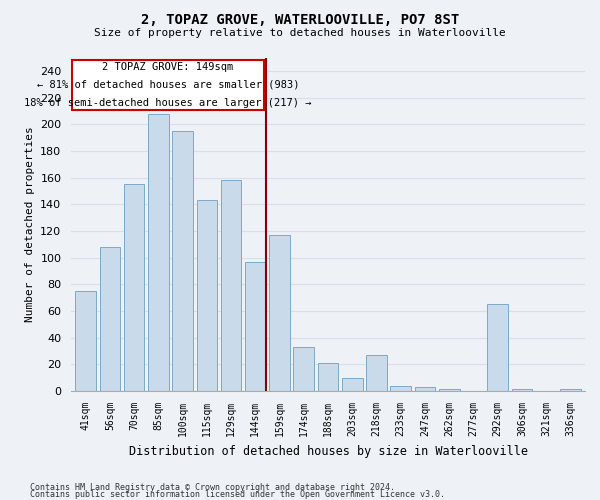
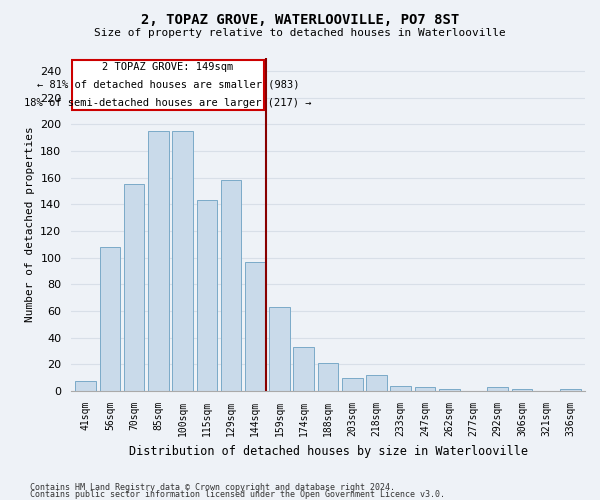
41sqm: 75 -> 8
85sqm: 208 -> 195
159sqm: 117 -> 63
218sqm: 27 -> 12
292sqm: 65 -> 3
